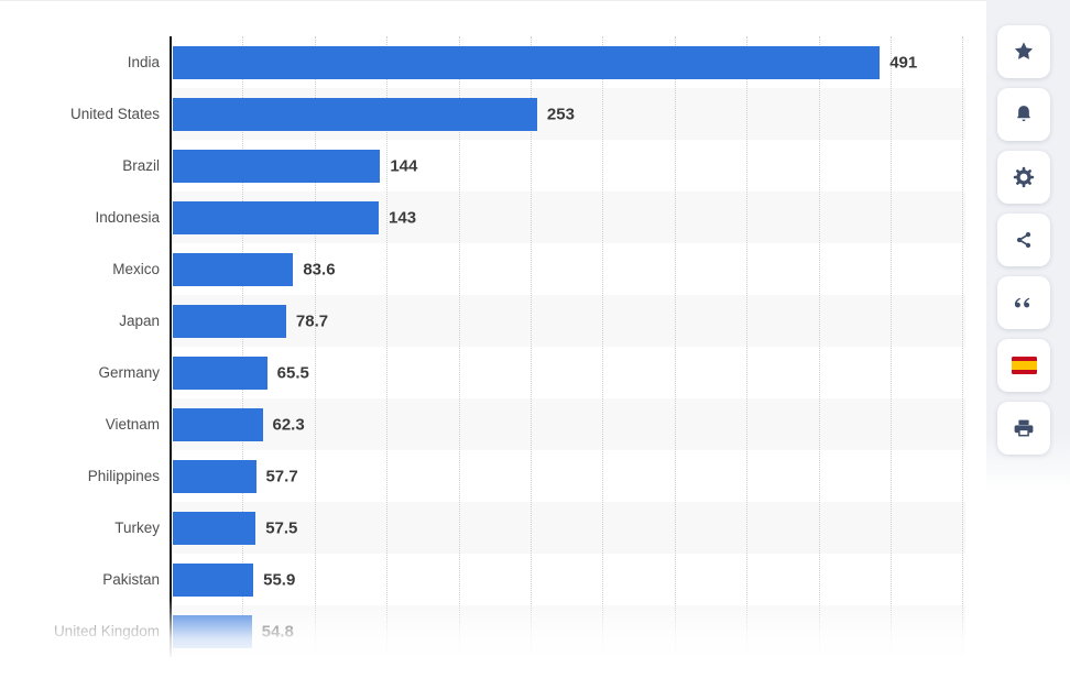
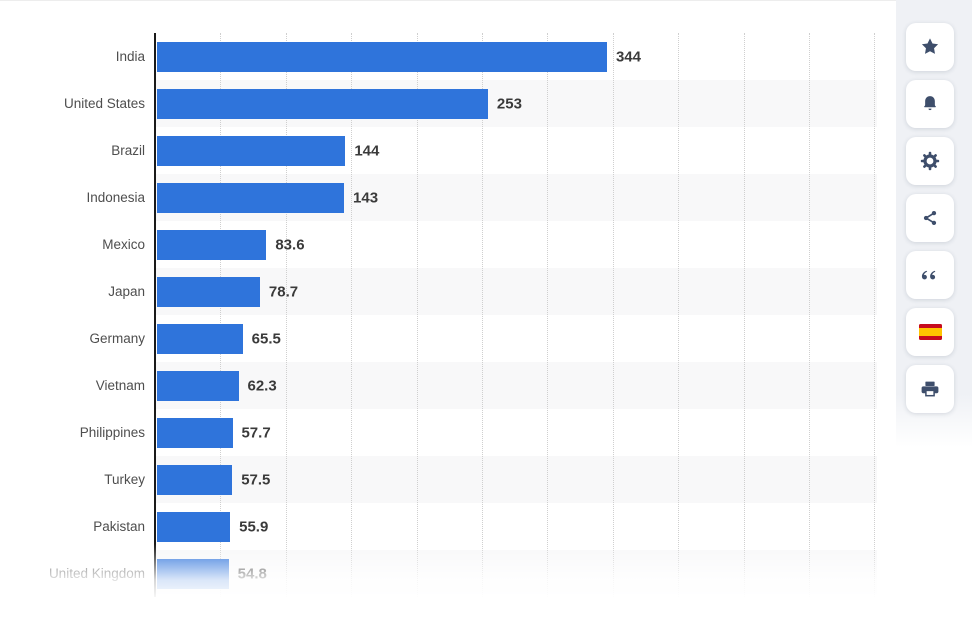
India: 491 -> 344
